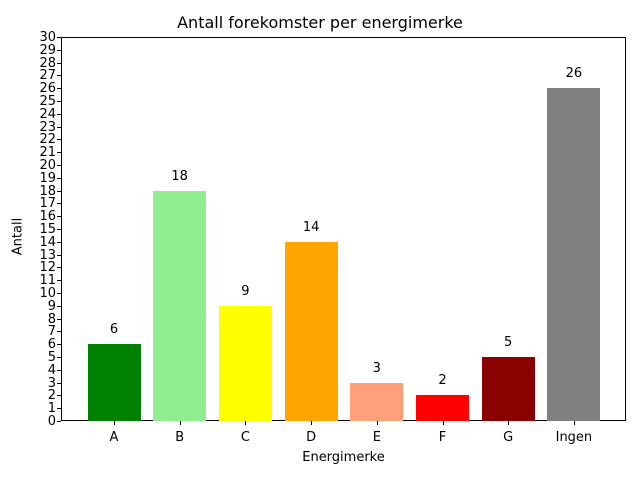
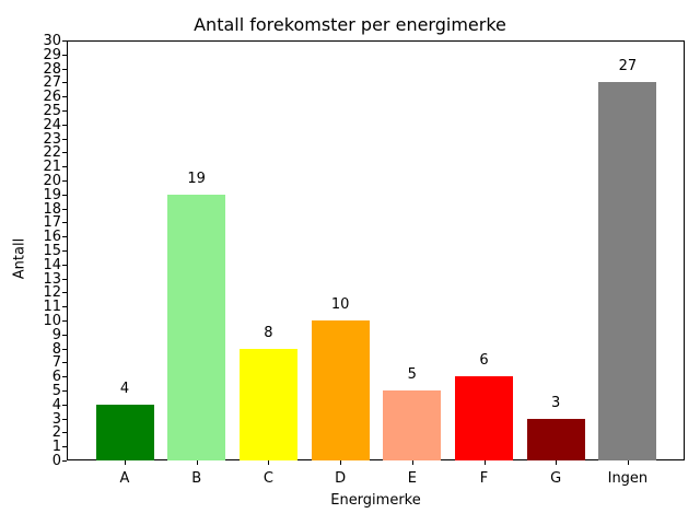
A: 6 -> 4
B: 18 -> 19
C: 9 -> 8
D: 14 -> 10
E: 3 -> 5
F: 2 -> 6
G: 5 -> 3
Ingen: 26 -> 27
